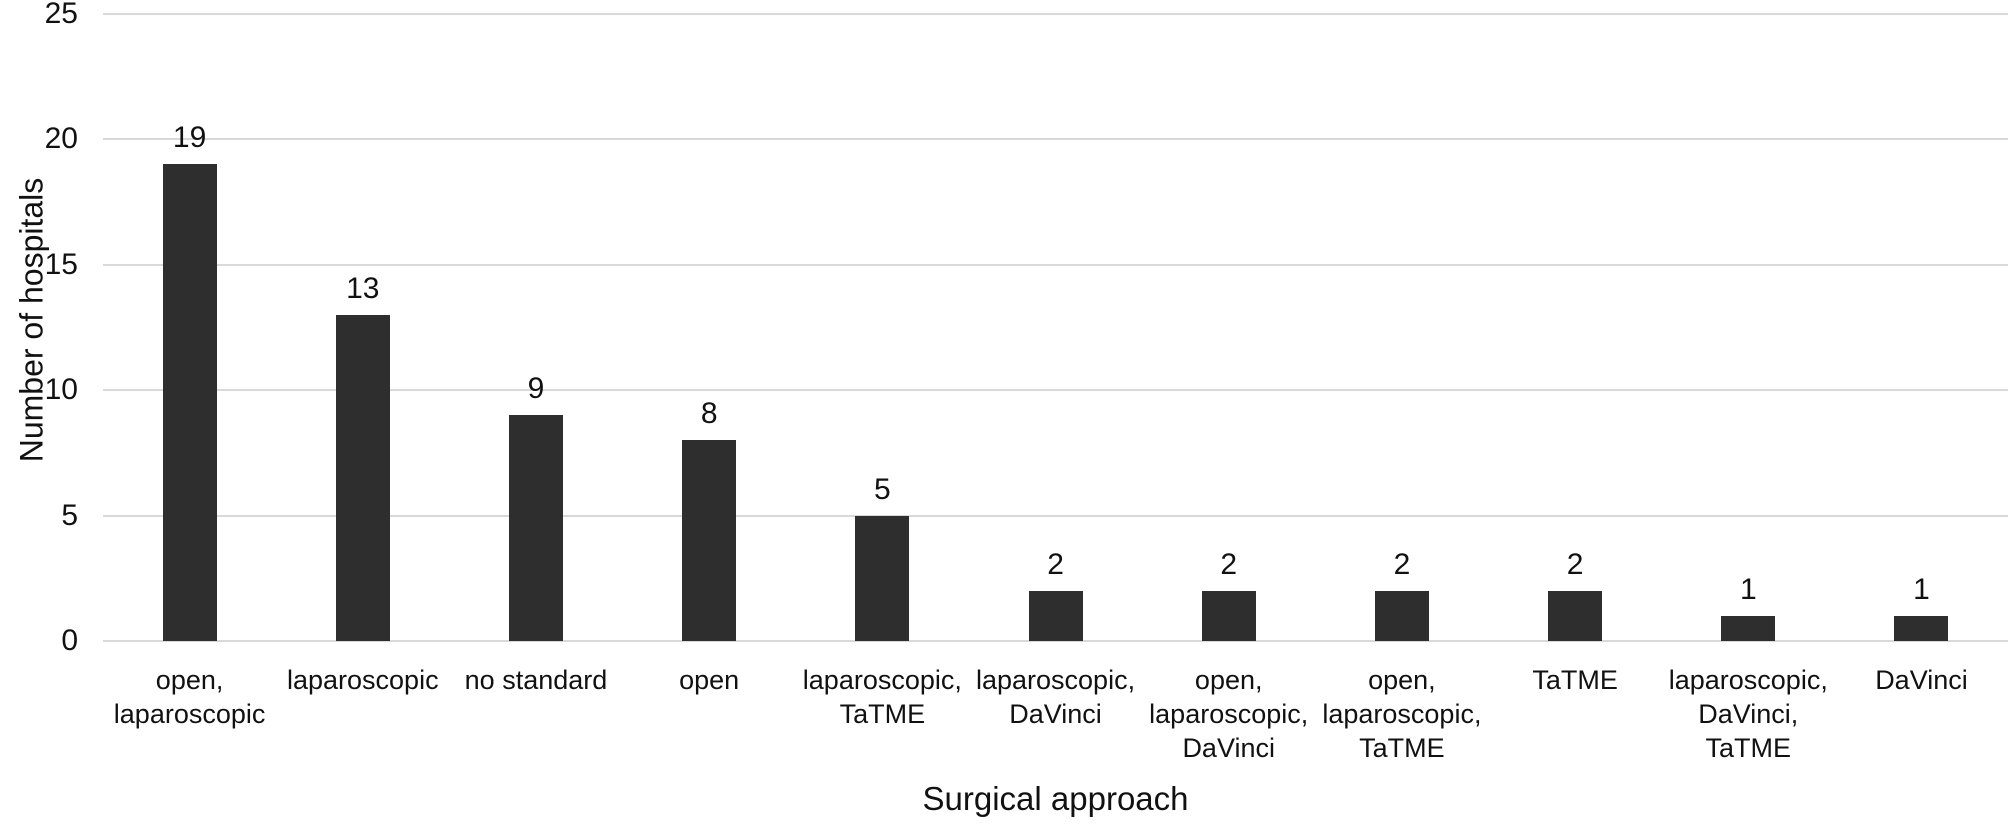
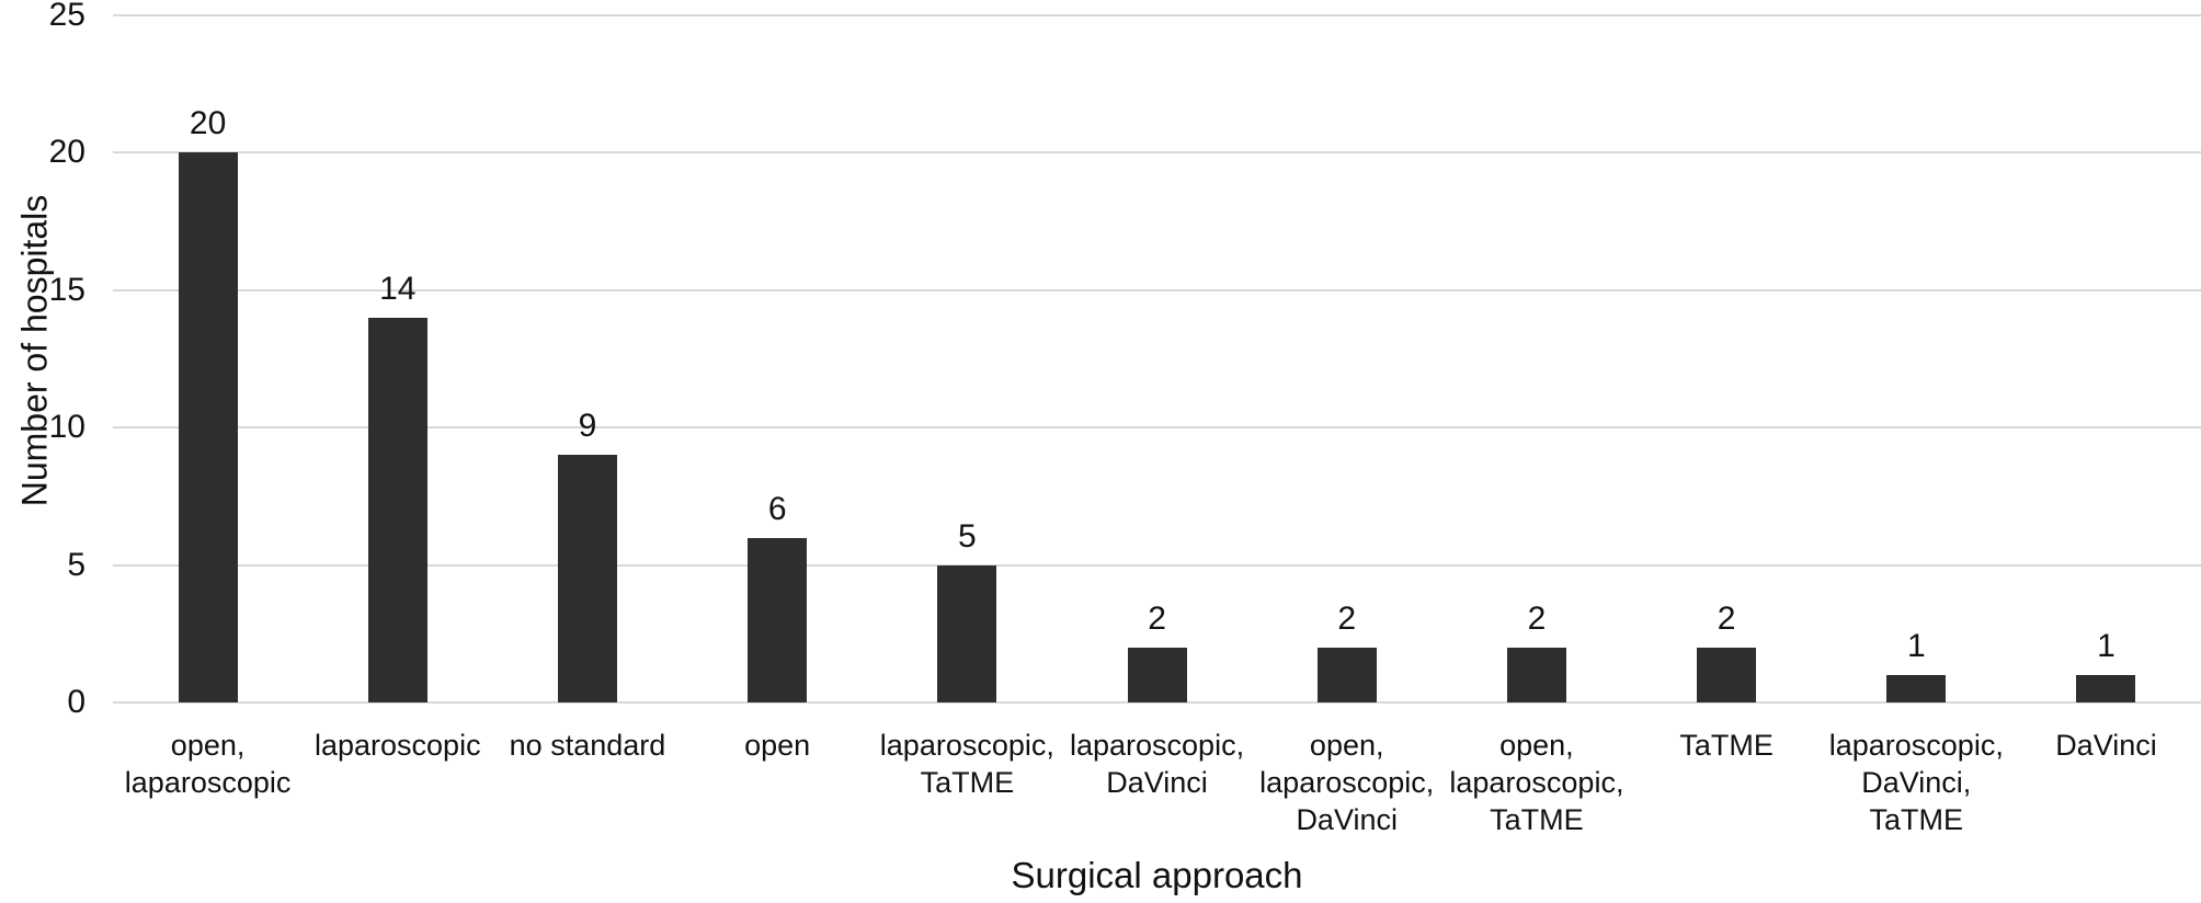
open, laparoscopic: 19 -> 20
laparoscopic: 13 -> 14
open: 8 -> 6
